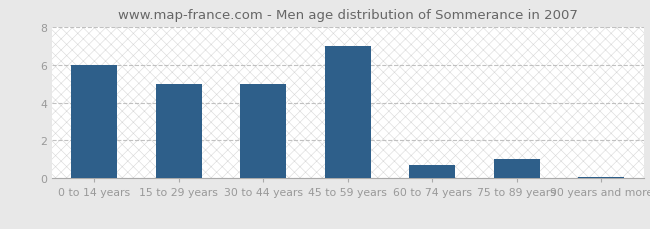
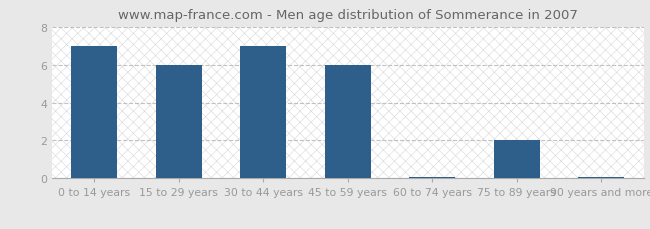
0 to 14 years: 6.0 -> 7.0
15 to 29 years: 5.0 -> 6.0
30 to 44 years: 5.0 -> 7.0
45 to 59 years: 7.0 -> 6.0
60 to 74 years: 0.7 -> 0.1
75 to 89 years: 1.0 -> 2.0
